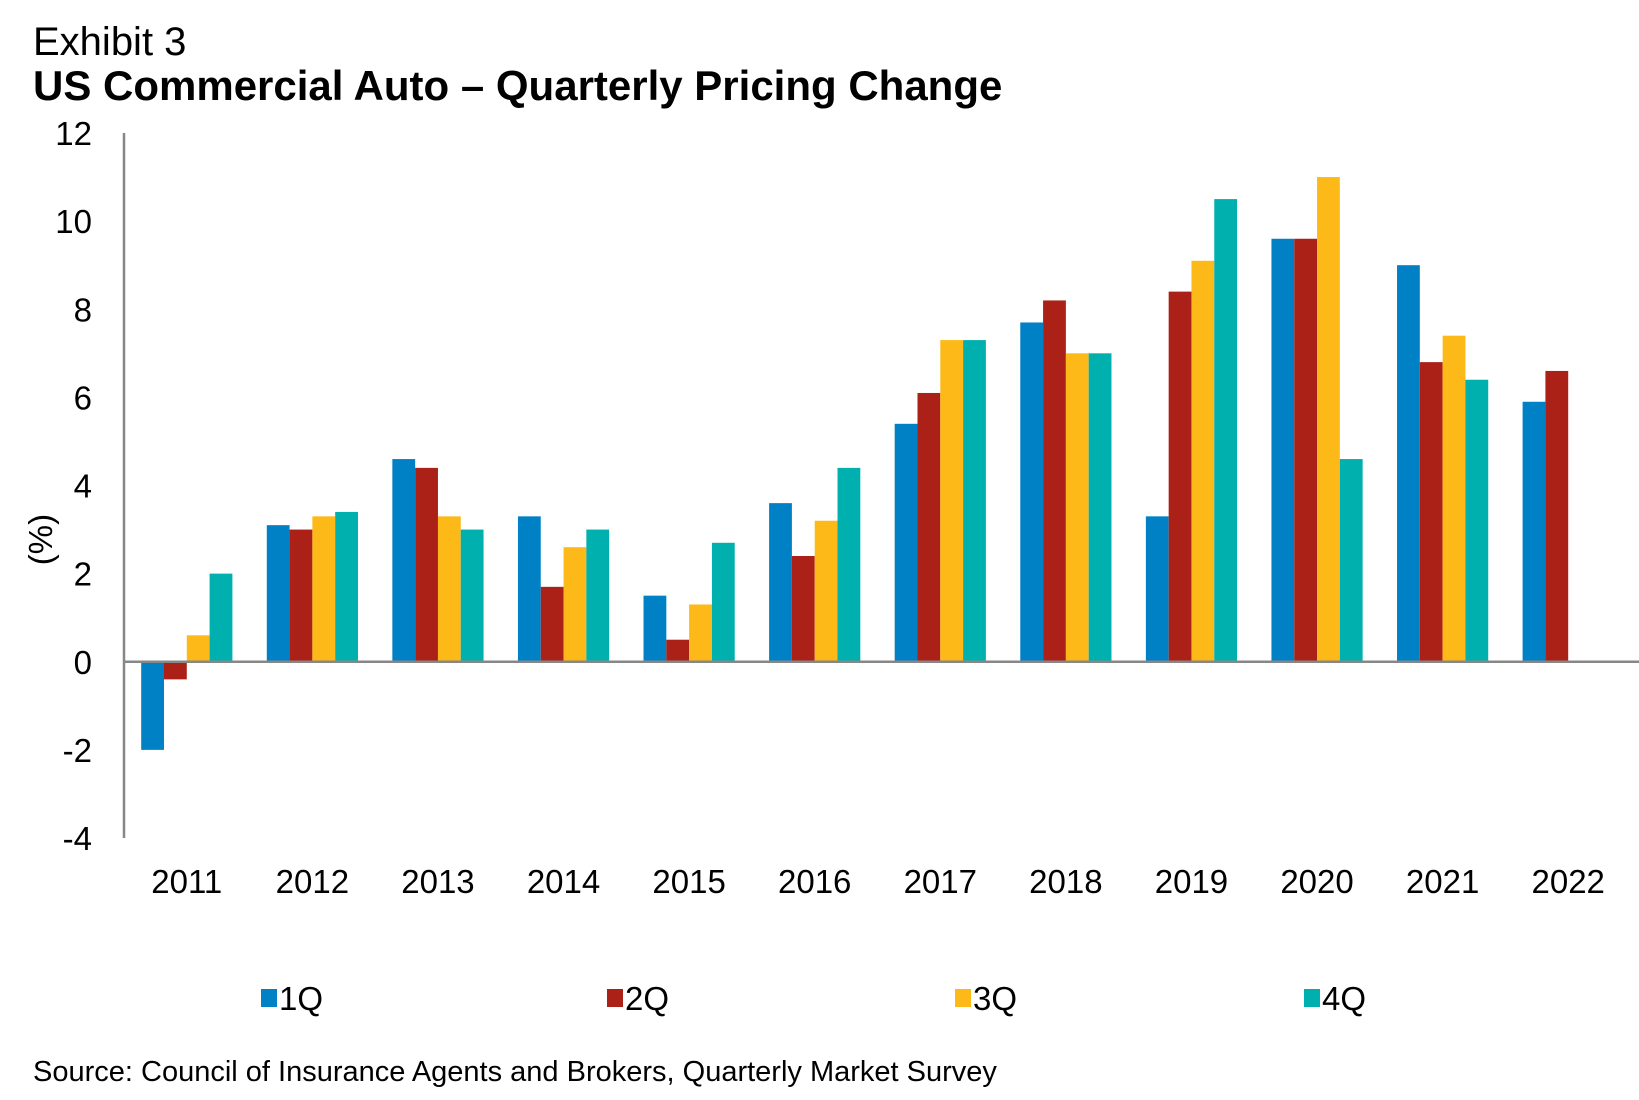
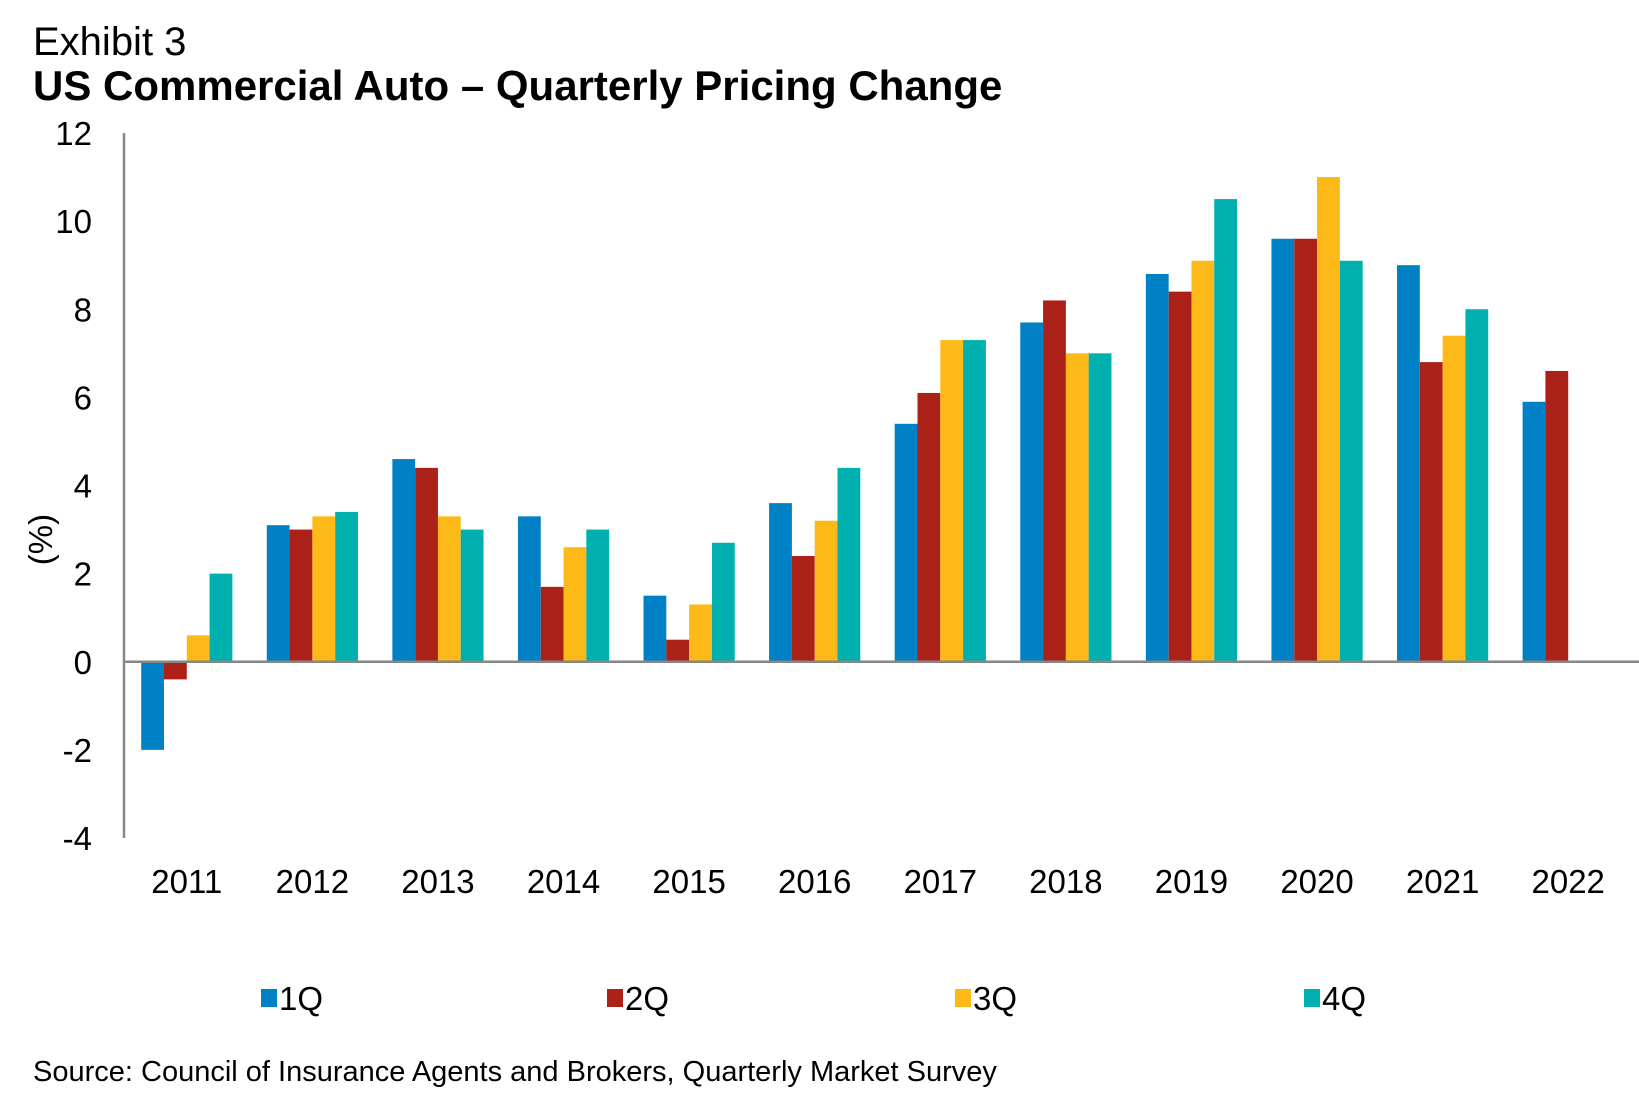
1Q/2019: 3.3 -> 8.8
4Q/2020: 4.6 -> 9.1
4Q/2021: 6.4 -> 8.0
